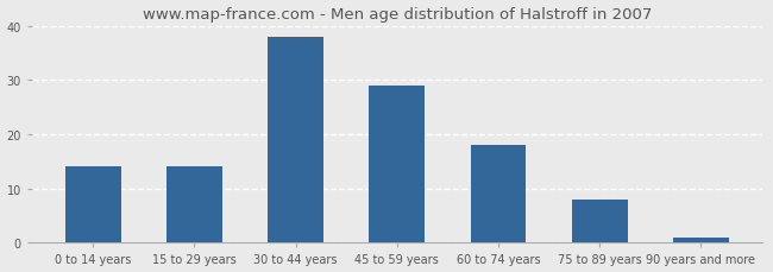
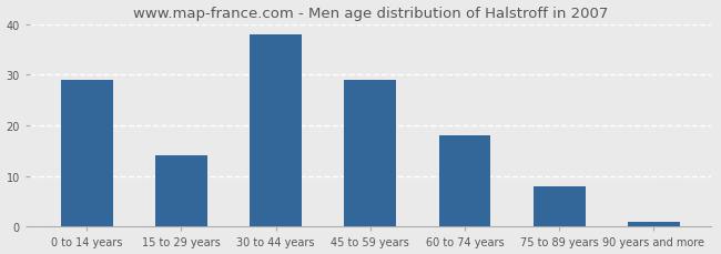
0 to 14 years: 14 -> 29
